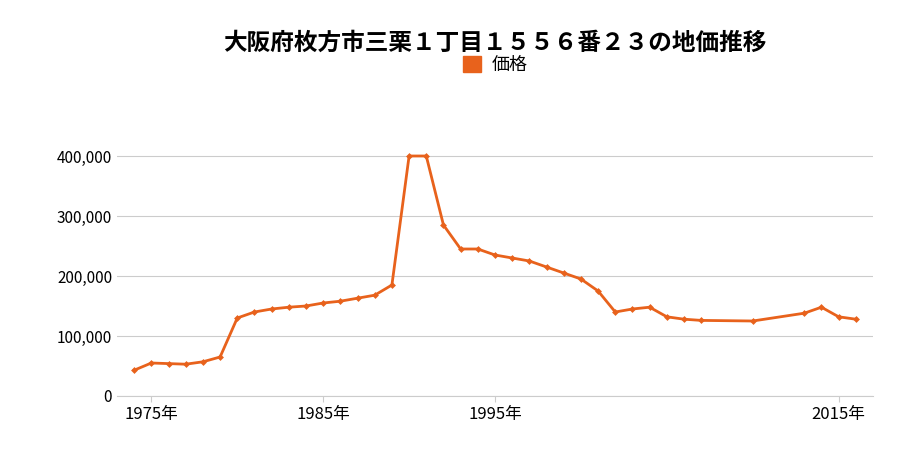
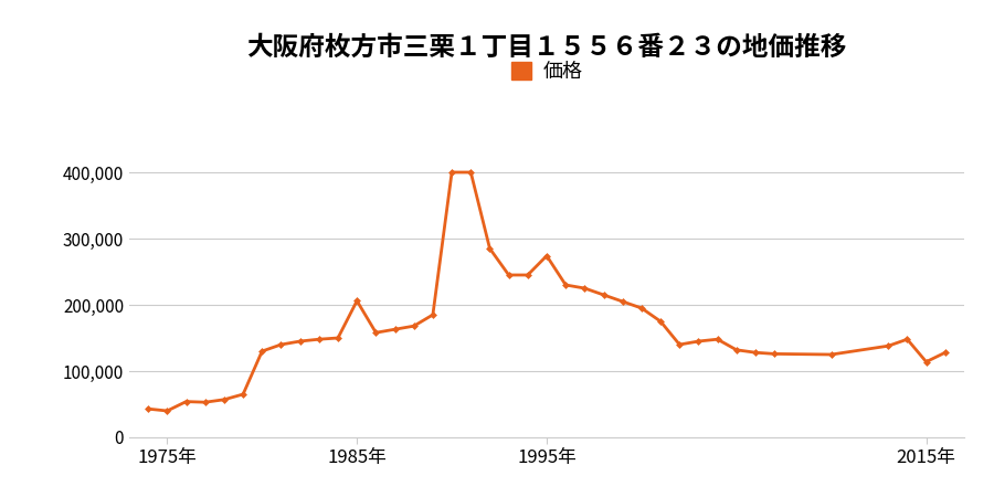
1975年: 55,000 -> 40,000
1985年: 155,000 -> 206,000
1995年: 235,000 -> 274,000
2015年: 132,000 -> 114,000
